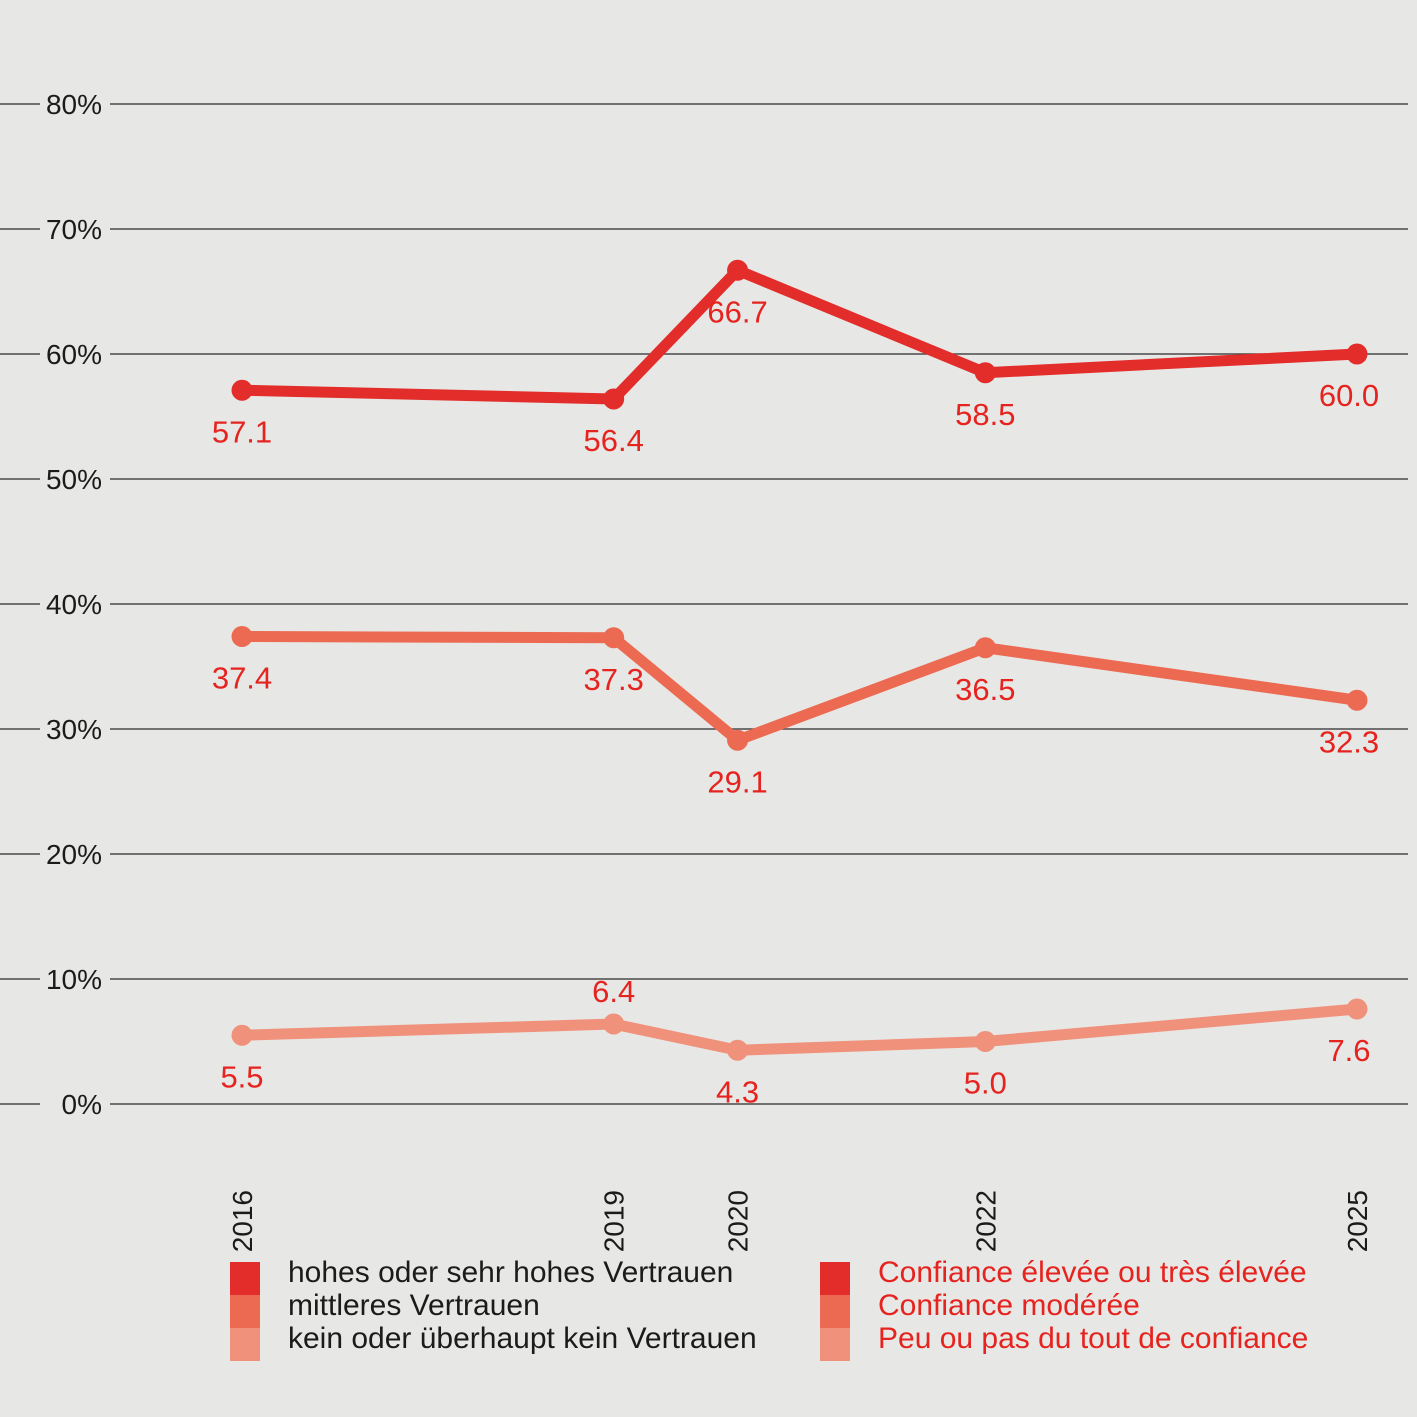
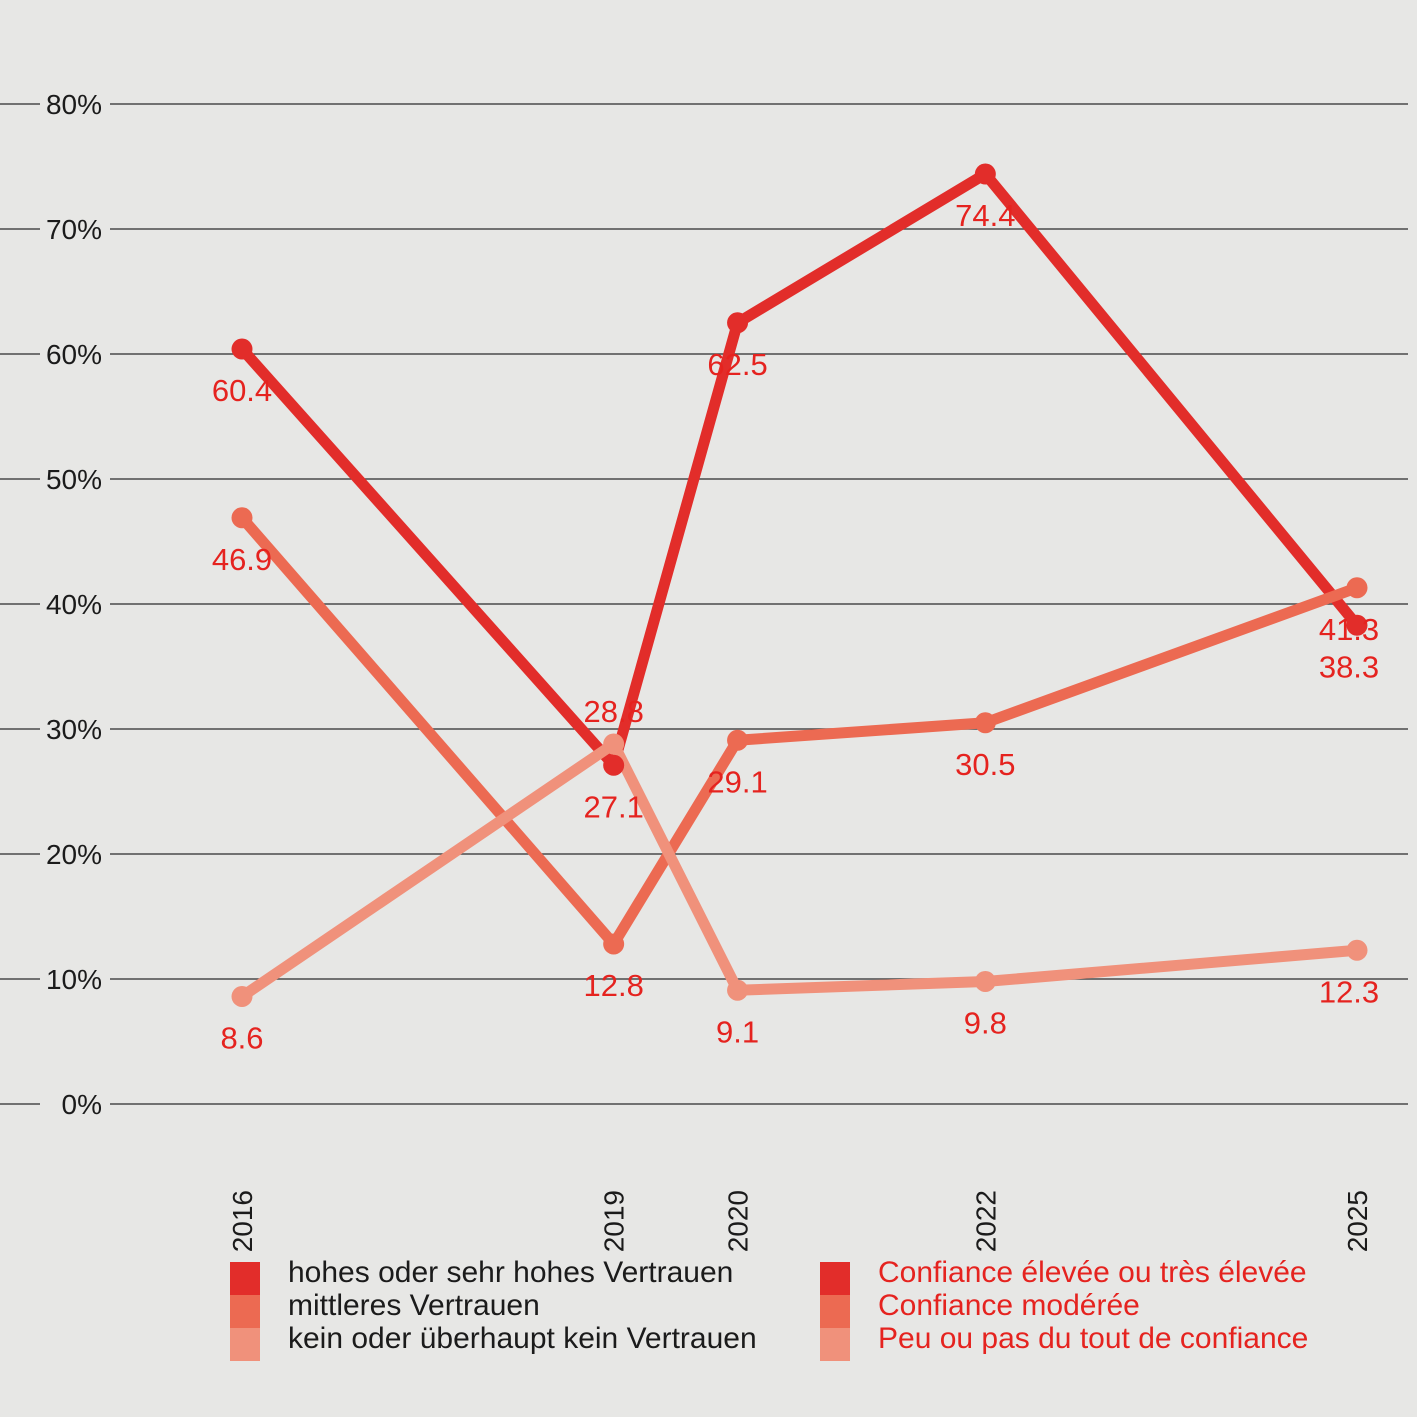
hohes oder sehr hohes Vertrauen/2016: 57.1 -> 60.4
mittleres Vertrauen/2016: 37.4 -> 46.9
kein oder überhaupt kein Vertrauen/2016: 5.5 -> 8.6
hohes oder sehr hohes Vertrauen/2019: 56.4 -> 27.1
mittleres Vertrauen/2019: 37.3 -> 12.8
kein oder überhaupt kein Vertrauen/2019: 6.4 -> 28.8
hohes oder sehr hohes Vertrauen/2020: 66.7 -> 62.5
kein oder überhaupt kein Vertrauen/2020: 4.3 -> 9.1
hohes oder sehr hohes Vertrauen/2022: 58.5 -> 74.4
mittleres Vertrauen/2022: 36.5 -> 30.5
kein oder überhaupt kein Vertrauen/2022: 5.0 -> 9.8
hohes oder sehr hohes Vertrauen/2025: 60.0 -> 38.3
mittleres Vertrauen/2025: 32.3 -> 41.3
kein oder überhaupt kein Vertrauen/2025: 7.6 -> 12.3
